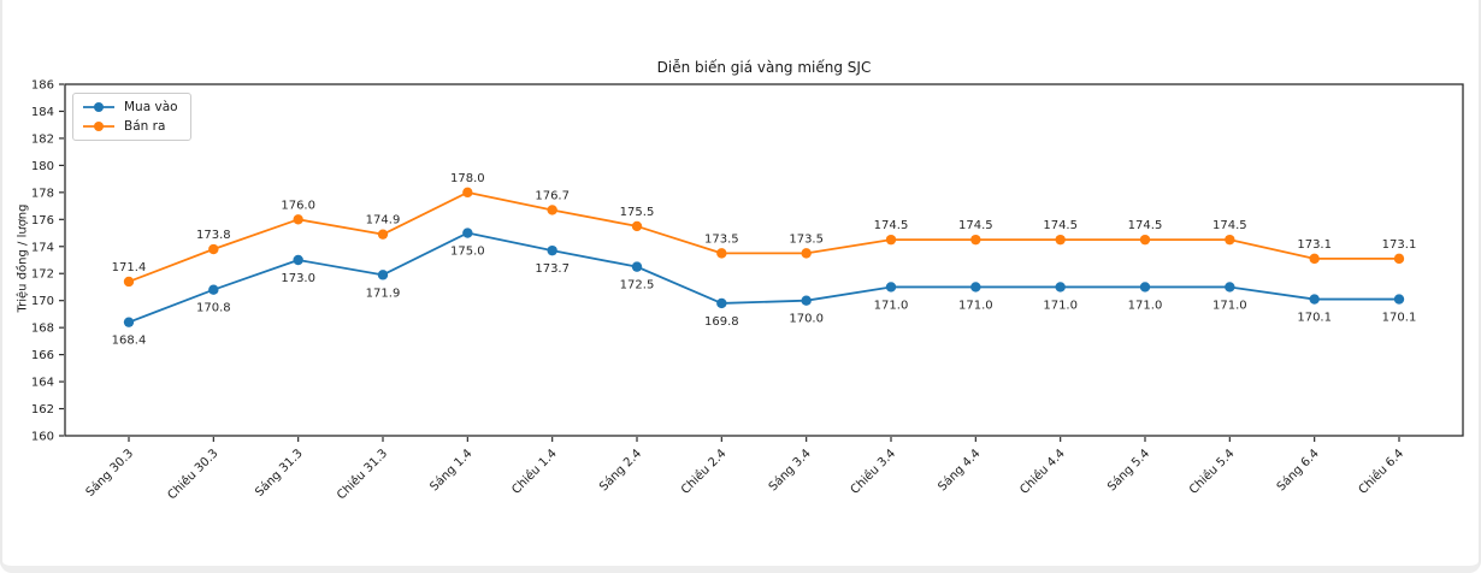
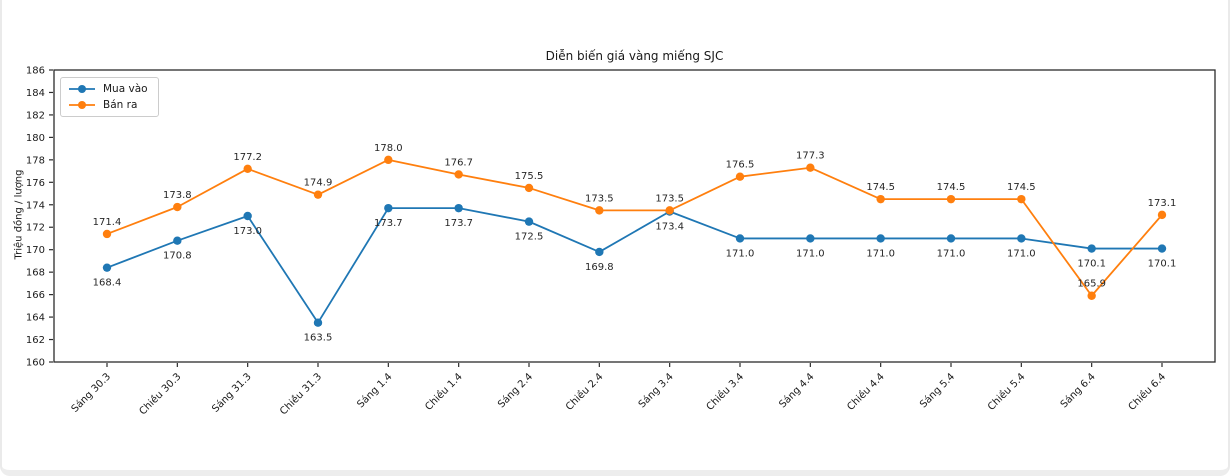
Bán ra/Sáng 31.3: 176.0 -> 177.2
Mua vào/Chiều 31.3: 171.9 -> 163.5
Mua vào/Sáng 1.4: 175.0 -> 173.7
Mua vào/Sáng 3.4: 170.0 -> 173.4
Bán ra/Chiều 3.4: 174.5 -> 176.5
Bán ra/Sáng 4.4: 174.5 -> 177.3
Bán ra/Sáng 6.4: 173.1 -> 165.9
